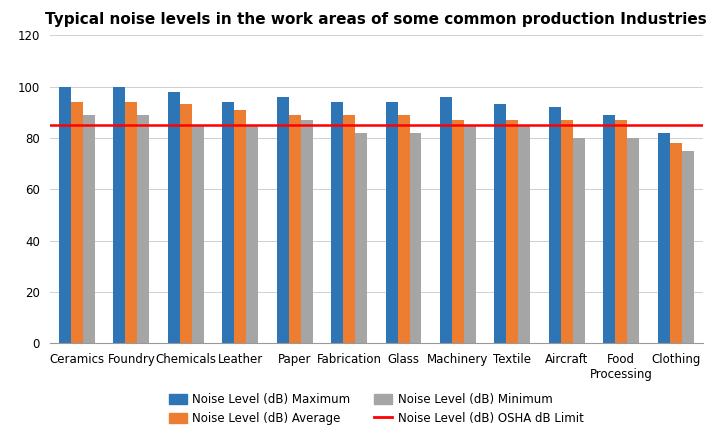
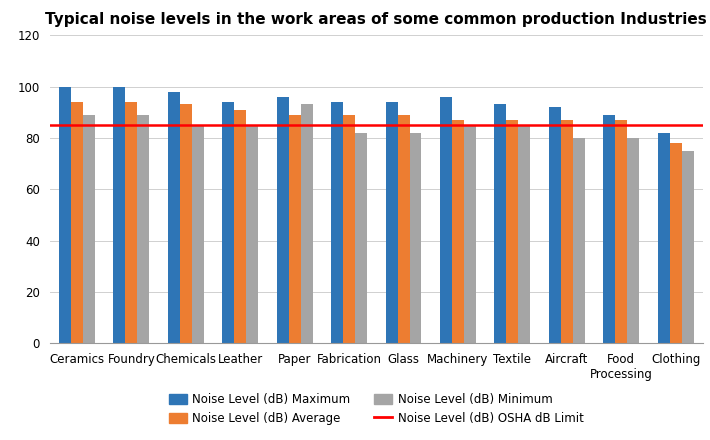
Noise Level (dB) Minimum/Paper: 87 -> 93
